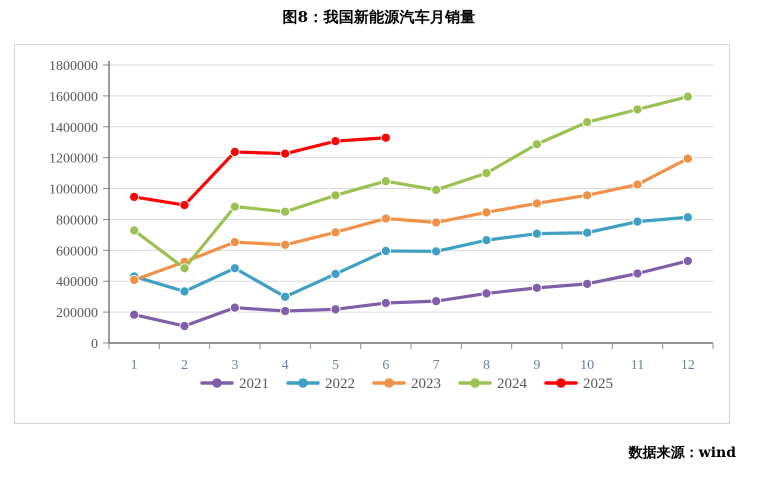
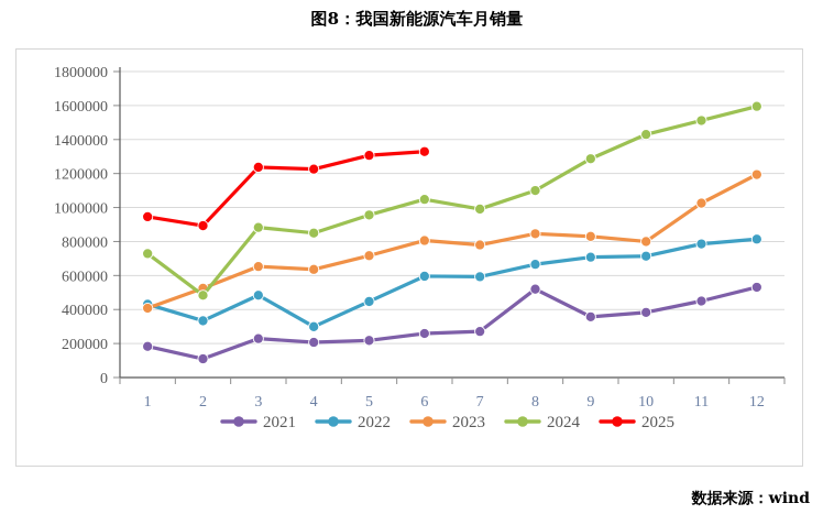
2021/8: 320000 -> 520000
2023/9: 900000 -> 830000
2023/10: 960000 -> 800000
